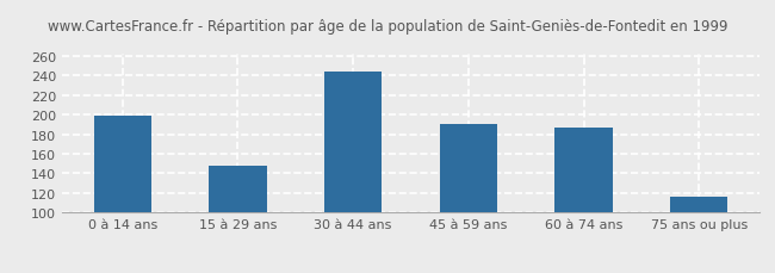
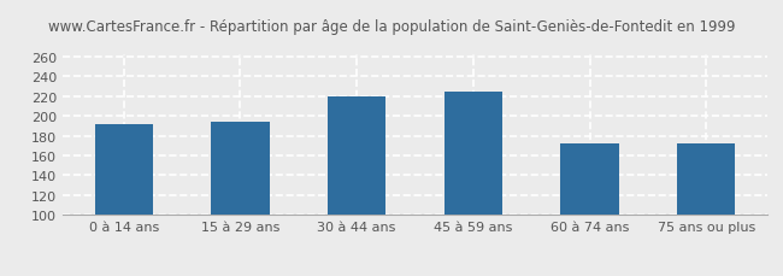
0 à 14 ans: 199 -> 192
15 à 29 ans: 148 -> 194
30 à 44 ans: 244 -> 220
45 à 59 ans: 190 -> 224
60 à 74 ans: 187 -> 172
75 ans ou plus: 116 -> 172
